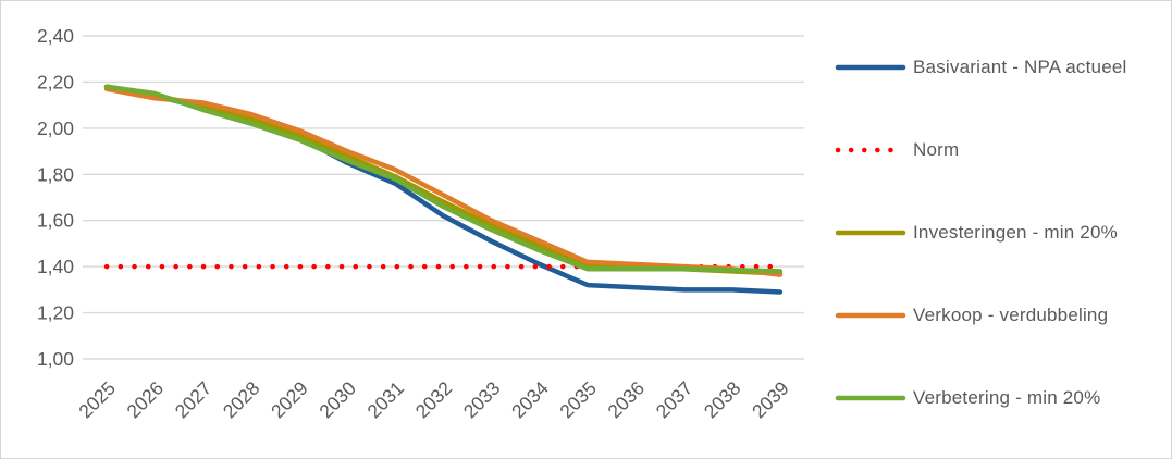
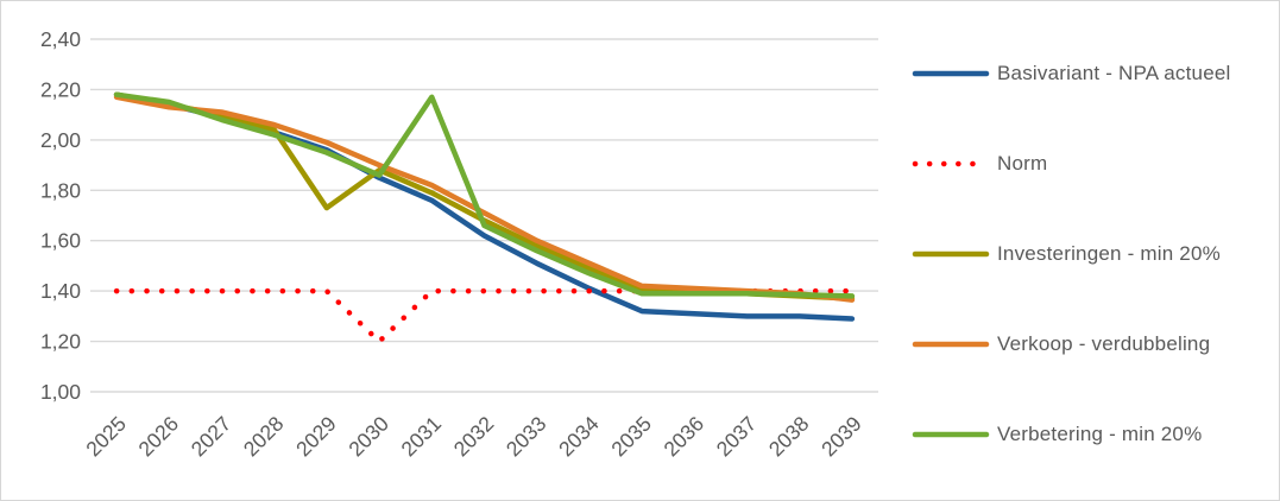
Investeringen - min 20%/2029: 1,97 -> 1,73
Norm/2030: 1,4 -> 1,2
Verbetering - min 20%/2031: 1,78 -> 2,17
